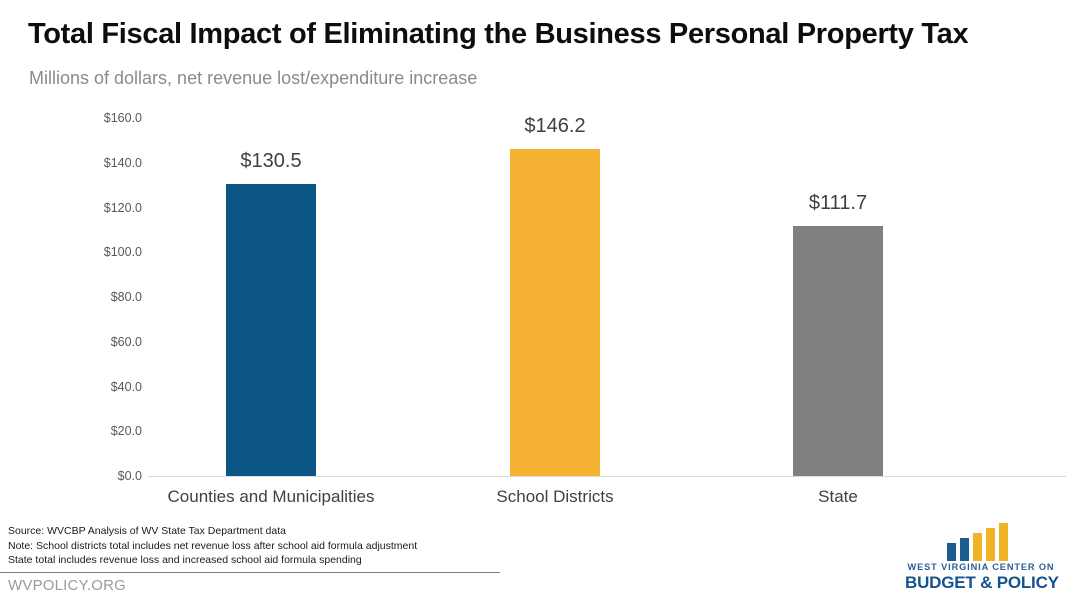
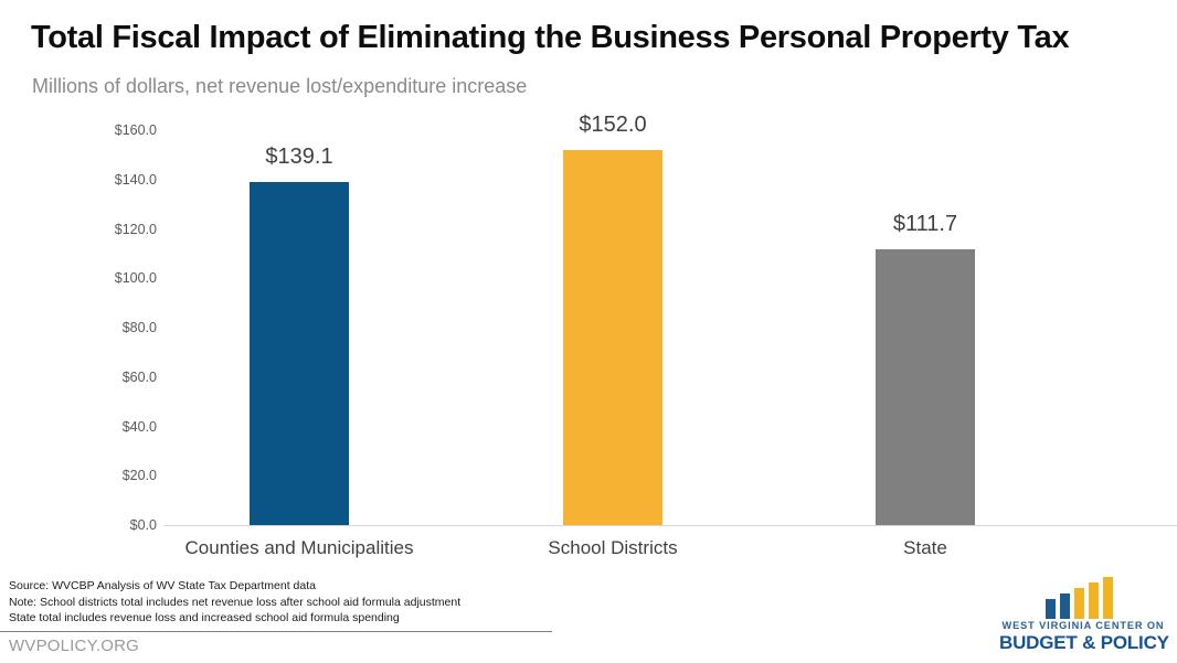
Counties and Municipalities: $130.5 -> $139.1
School Districts: $146.2 -> $152.0
